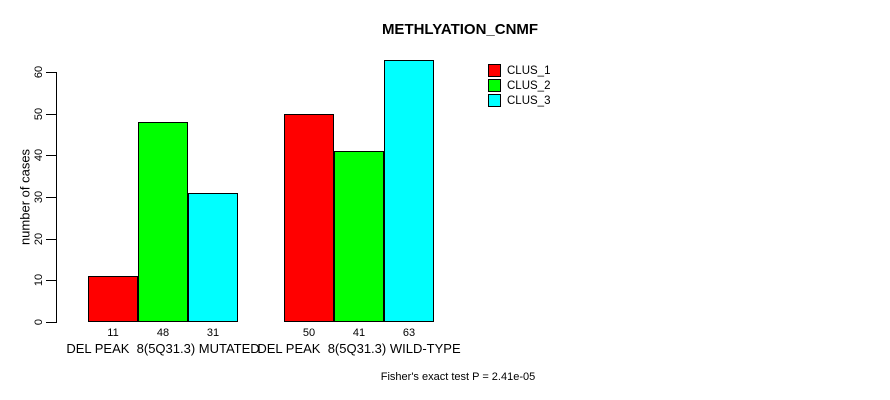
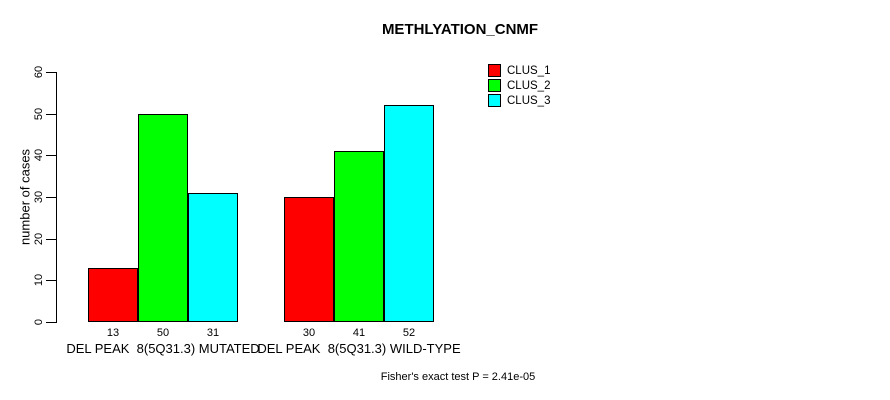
CLUS_1/DEL PEAK 8(5Q31.3) MUTATED: 11 -> 13
CLUS_2/DEL PEAK 8(5Q31.3) MUTATED: 48 -> 50
CLUS_1/DEL PEAK 8(5Q31.3) WILD-TYPE: 50 -> 30
CLUS_3/DEL PEAK 8(5Q31.3) WILD-TYPE: 63 -> 52
